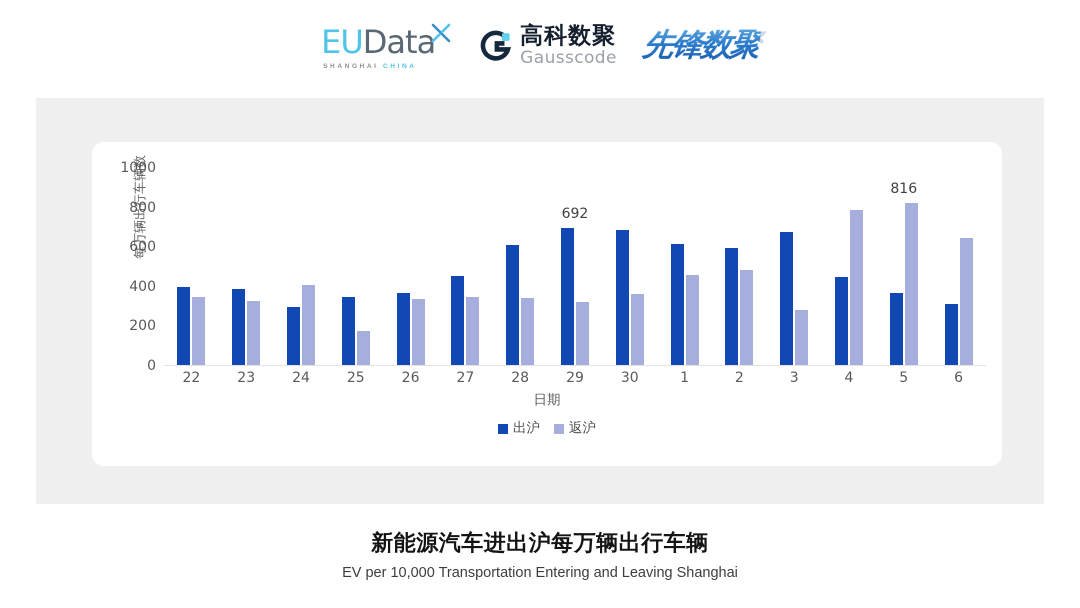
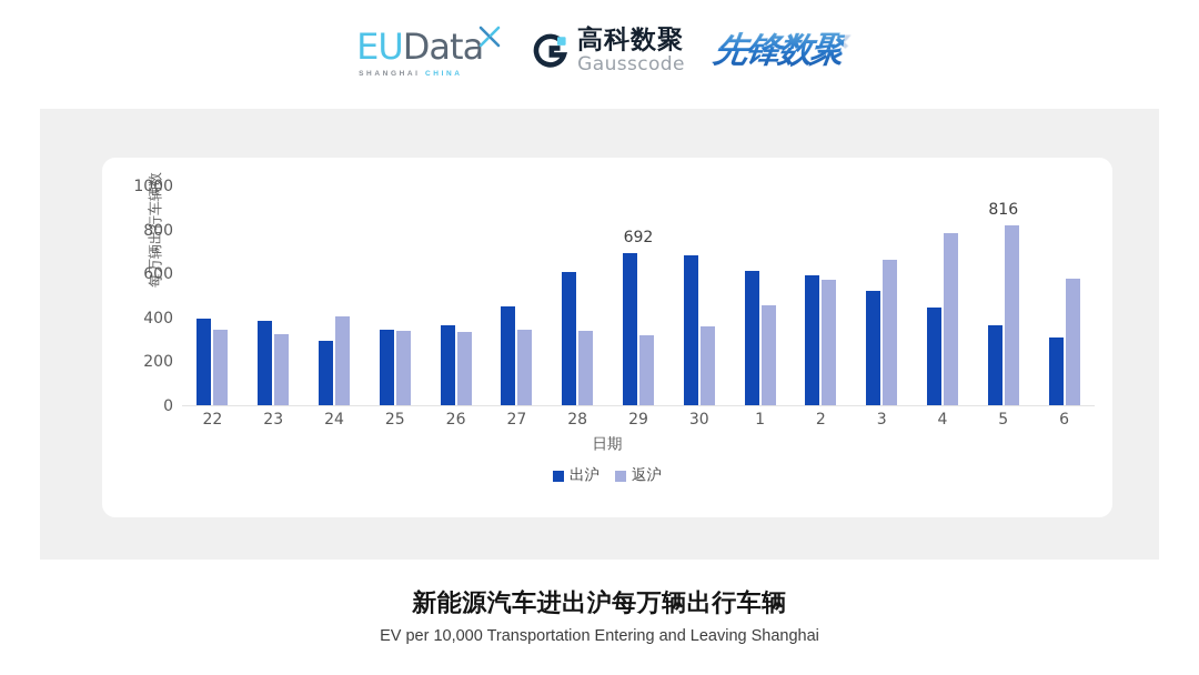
返沪/25: 170 -> 340
返沪/2: 480 -> 570
出沪/3: 670 -> 520
返沪/3: 280 -> 660
返沪/6: 640 -> 580
